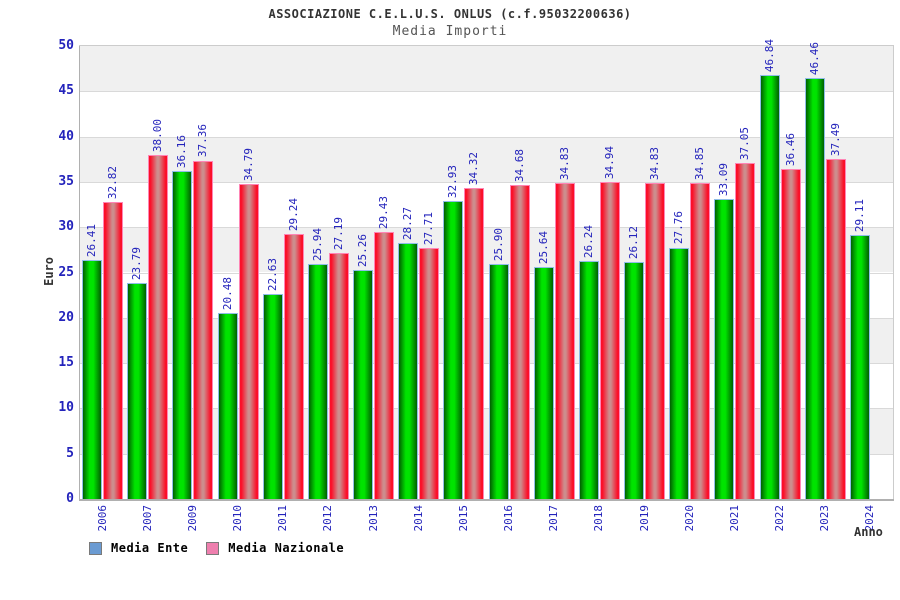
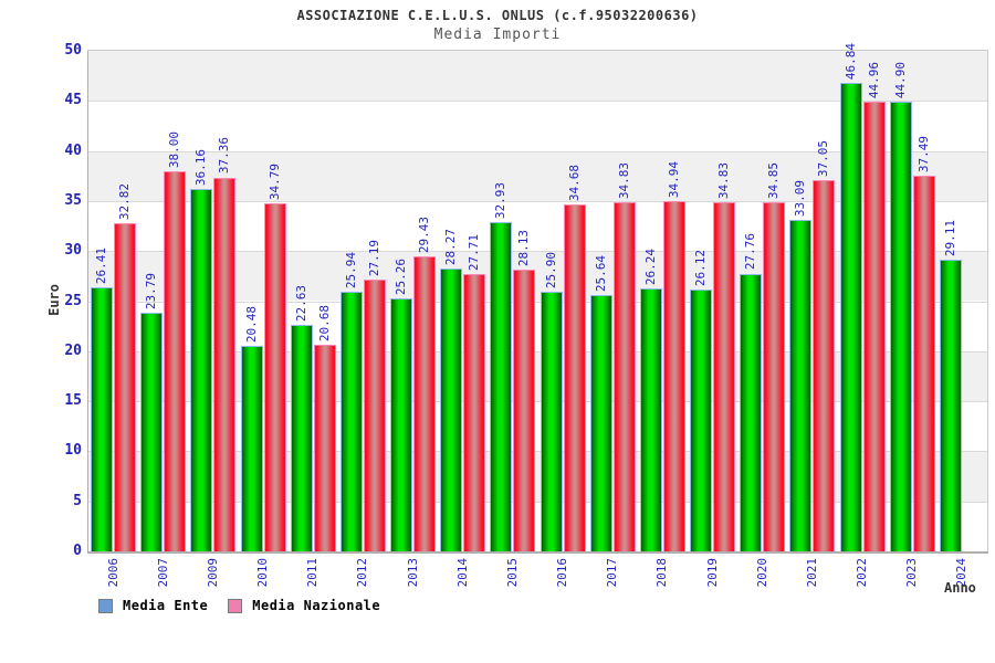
Media Nazionale/2011: 29.24 -> 20.68
Media Nazionale/2015: 34.32 -> 28.13
Media Nazionale/2022: 36.46 -> 44.96
Media Ente/2023: 46.46 -> 44.90
